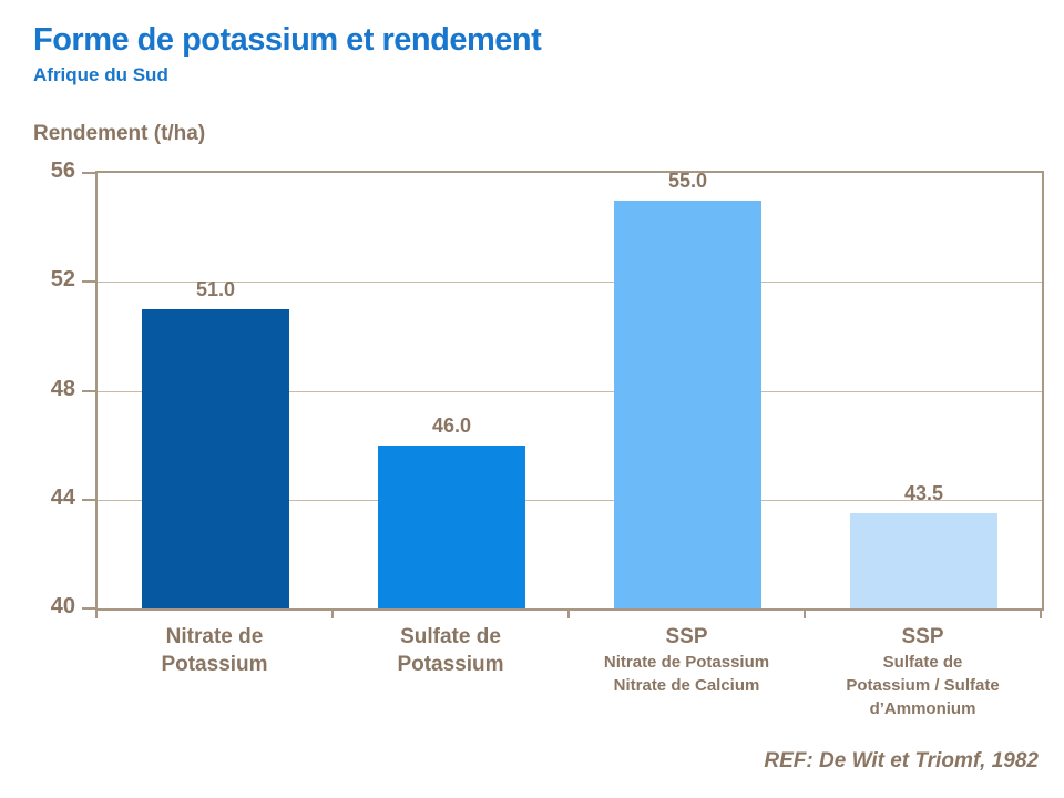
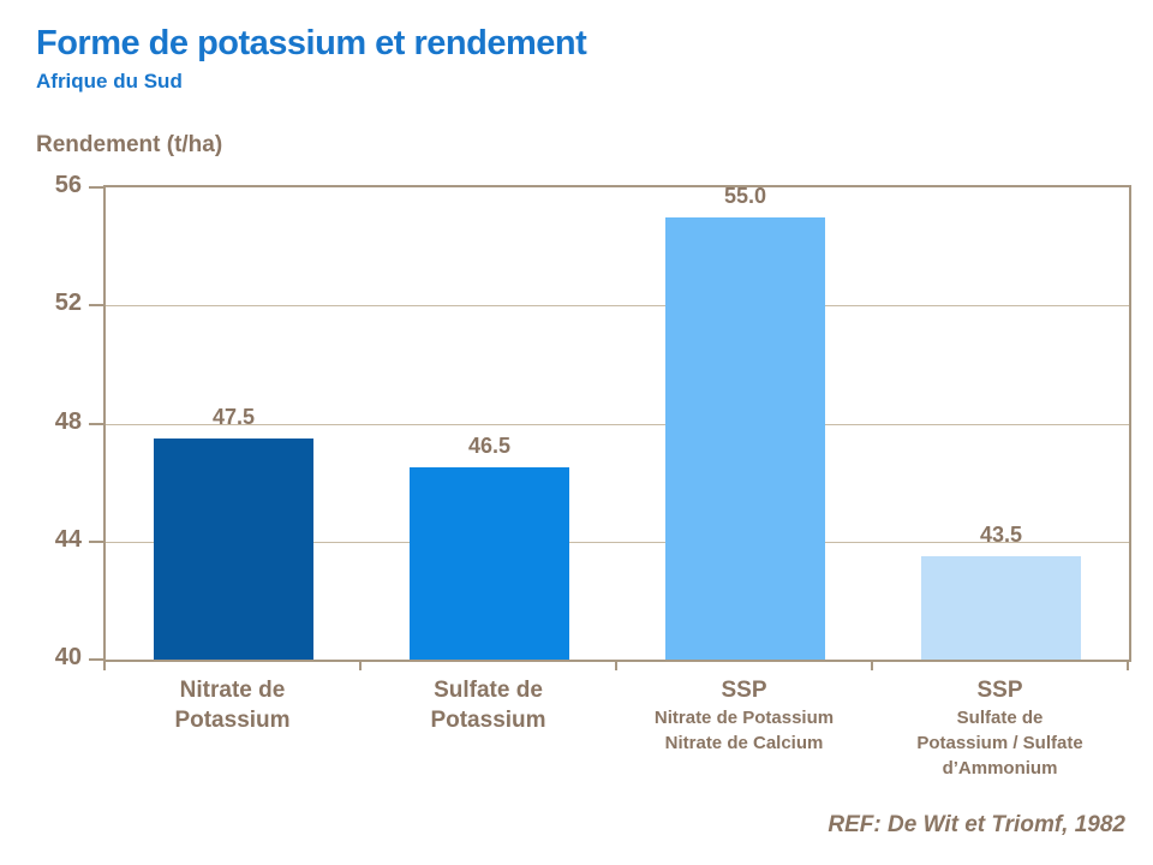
Nitrate de Potassium: 51.0 -> 47.5
Sulfate de Potassium: 46.0 -> 46.5
